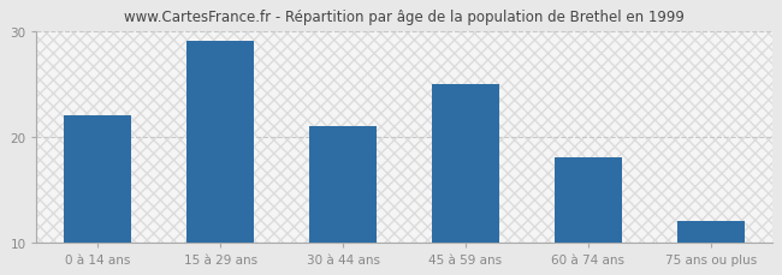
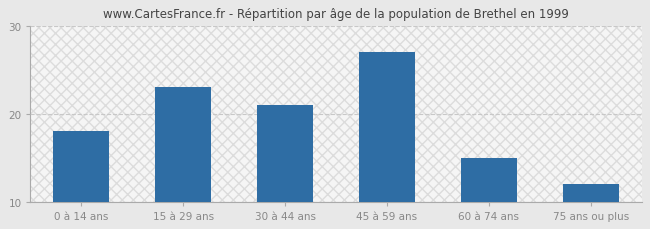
0 à 14 ans: 22 -> 18
15 à 29 ans: 29 -> 23
45 à 59 ans: 25 -> 27
60 à 74 ans: 18 -> 15
